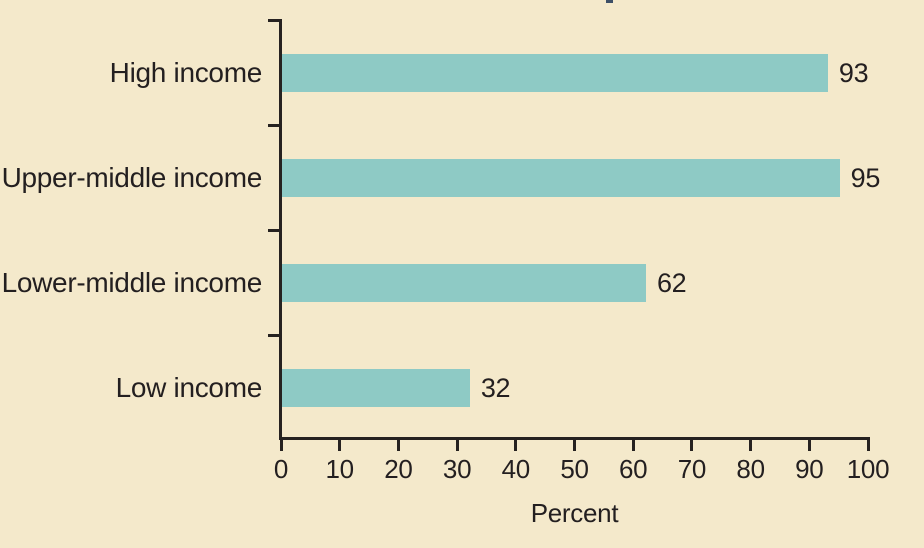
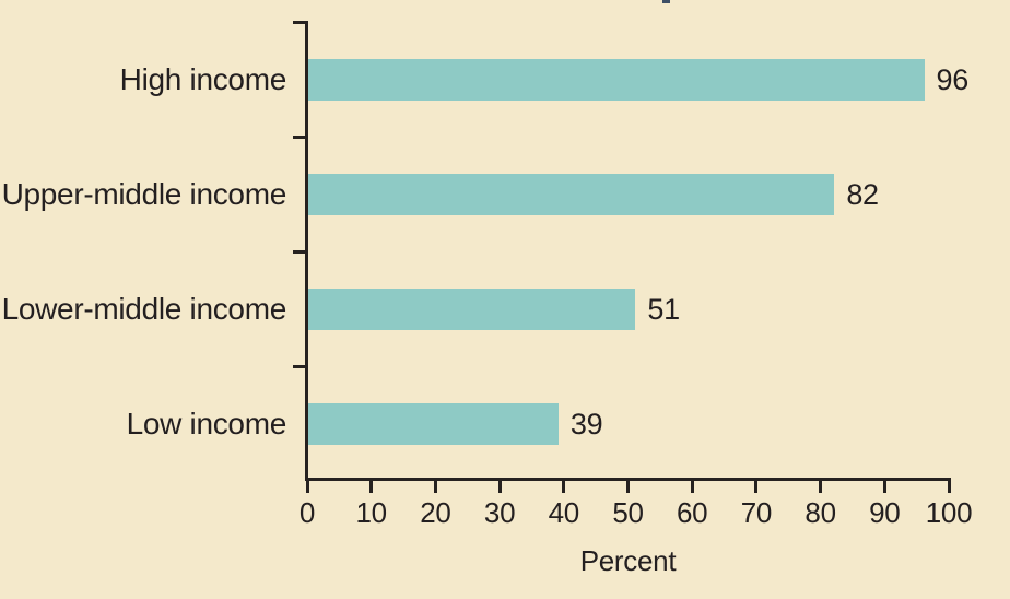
High income: 93 -> 96
Upper-middle income: 95 -> 82
Lower-middle income: 62 -> 51
Low income: 32 -> 39
